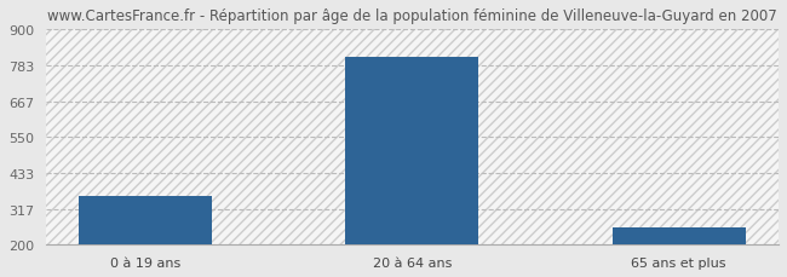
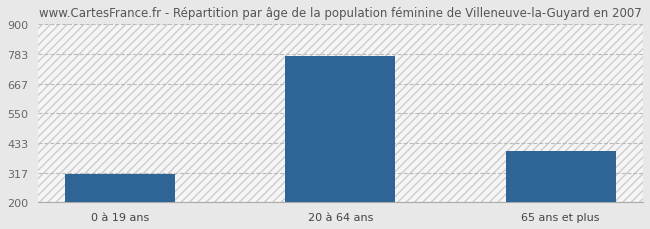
0 à 19 ans: 358 -> 310
20 à 64 ans: 810 -> 775
65 ans et plus: 258 -> 400
